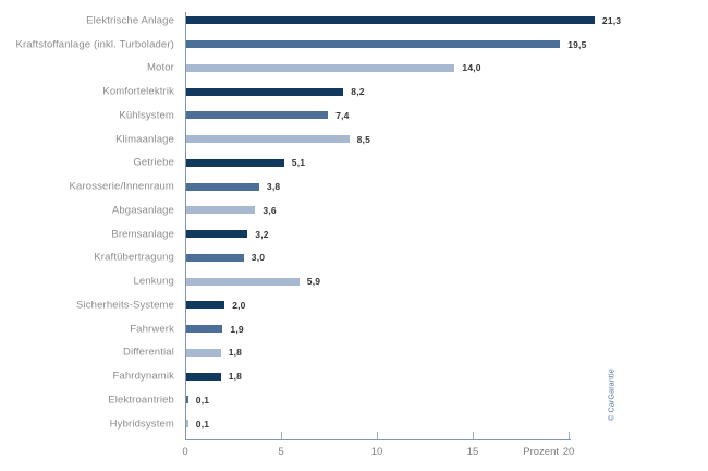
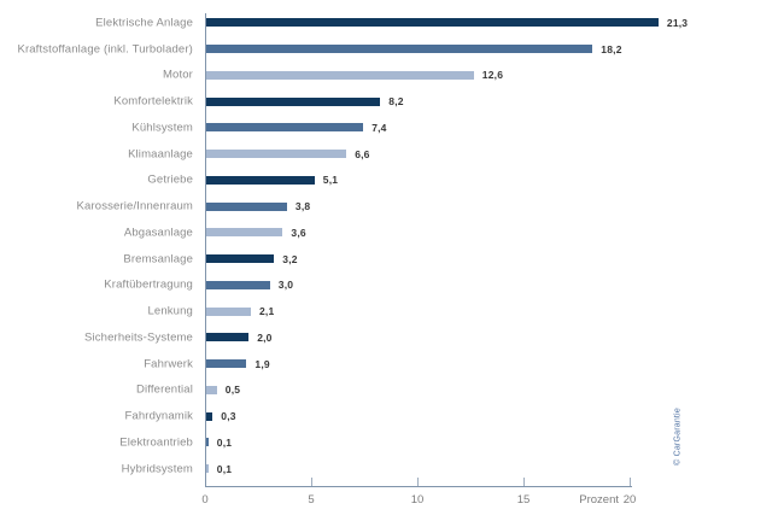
Kraftstoffanlage (inkl. Turbolader): 19,5 -> 18,2
Motor: 14,0 -> 12,6
Klimaanlage: 8,5 -> 6,6
Lenkung: 5,9 -> 2,1
Differential: 1,8 -> 0,5
Fahrdynamik: 1,8 -> 0,3
